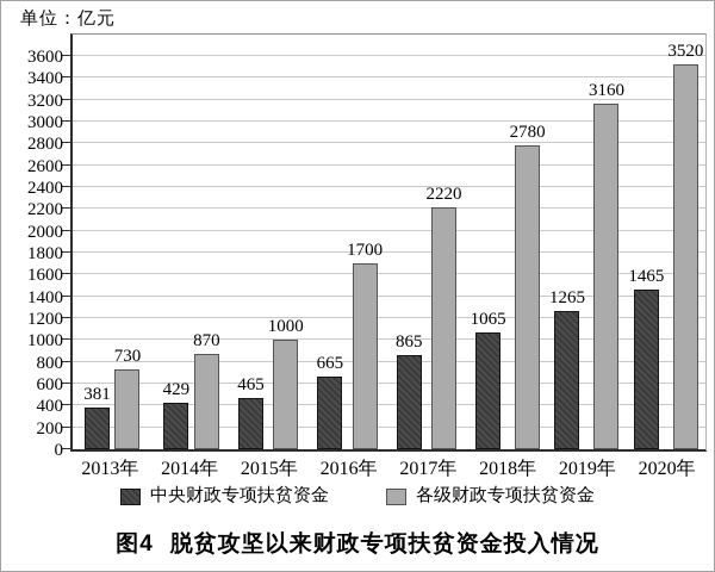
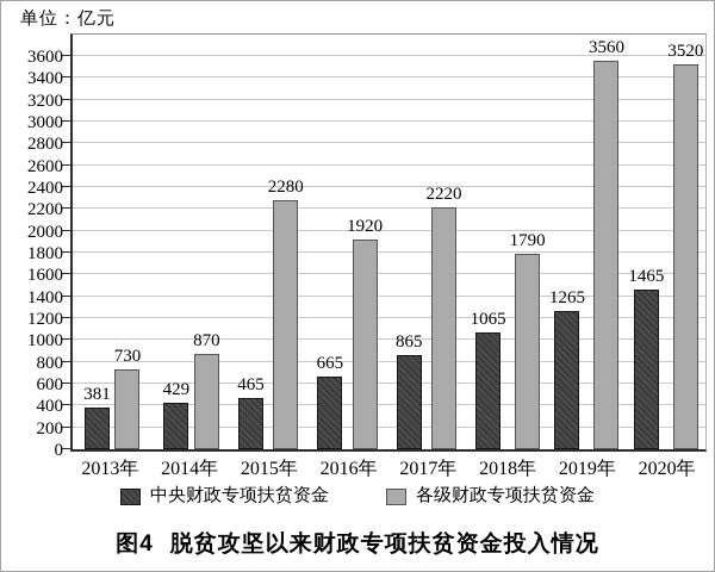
各级财政专项扶贫资金/2015年: 1000 -> 2280
各级财政专项扶贫资金/2016年: 1700 -> 1920
各级财政专项扶贫资金/2018年: 2780 -> 1790
各级财政专项扶贫资金/2019年: 3160 -> 3560
